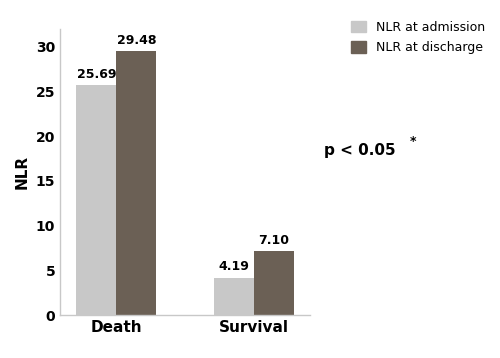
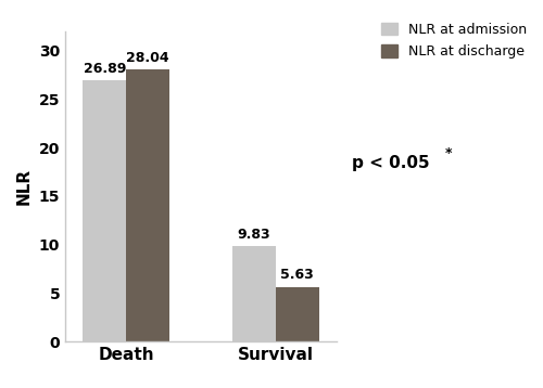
NLR at admission/Death: 25.69 -> 26.89
NLR at discharge/Death: 29.48 -> 28.04
NLR at admission/Survival: 4.19 -> 9.83
NLR at discharge/Survival: 7.10 -> 5.63
